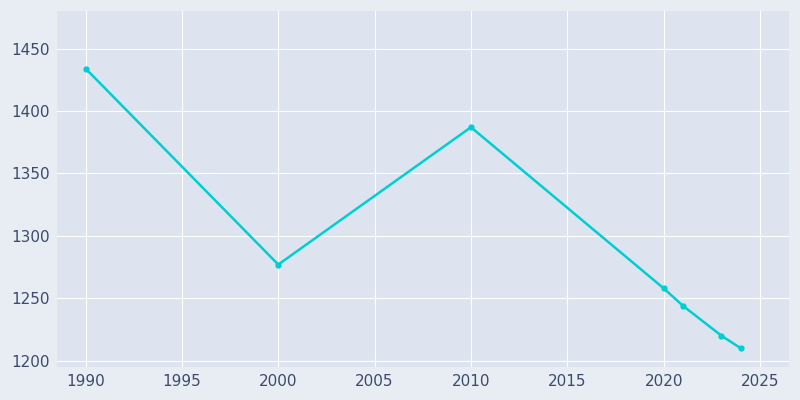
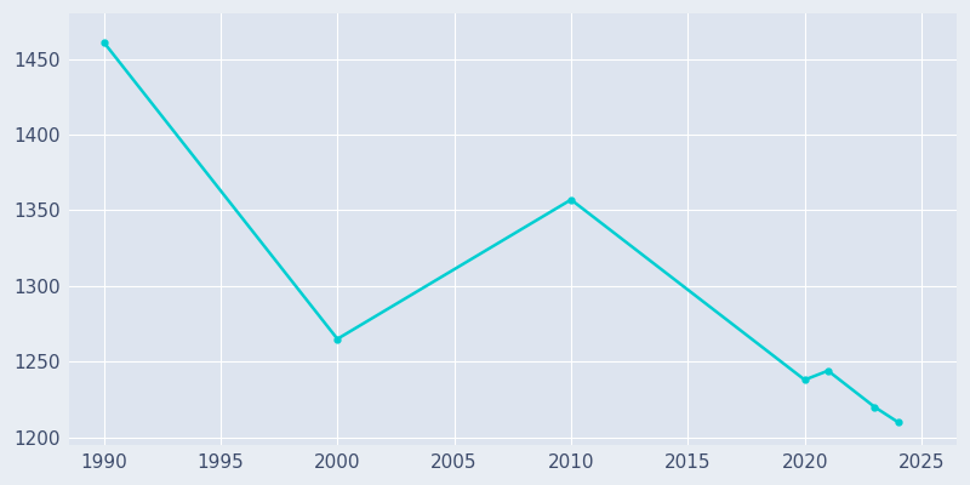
1990: 1434 -> 1461
2000: 1277 -> 1265
2010: 1387 -> 1357
2020: 1258 -> 1238
